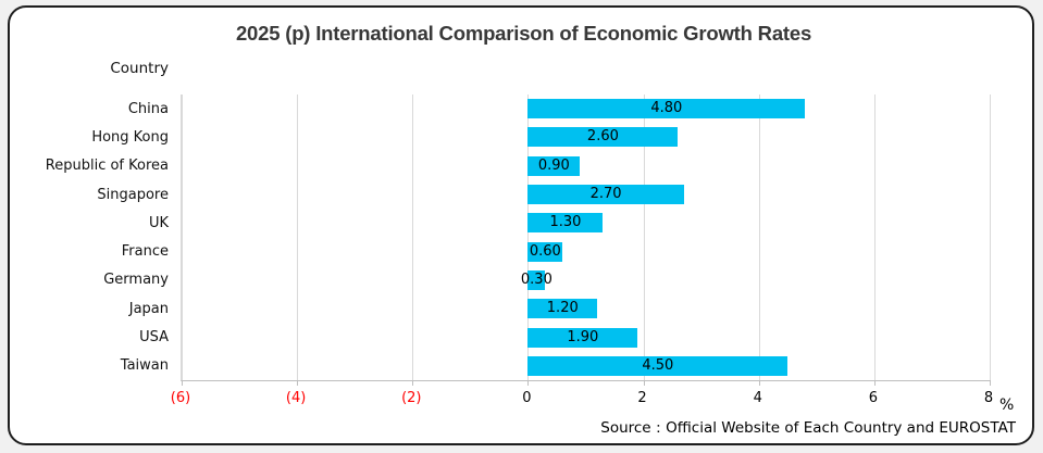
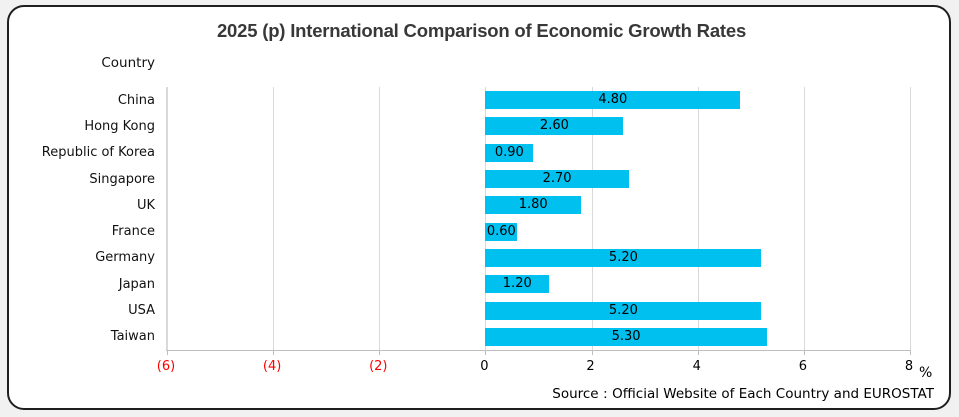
UK: 1.30 -> 1.80
Germany: 0.30 -> 5.20
USA: 1.90 -> 5.20
Taiwan: 4.50 -> 5.30
